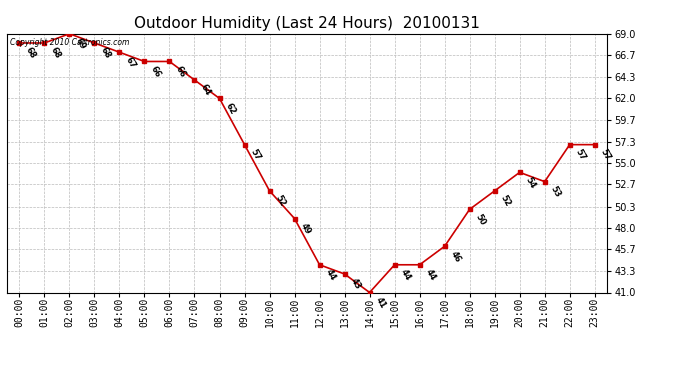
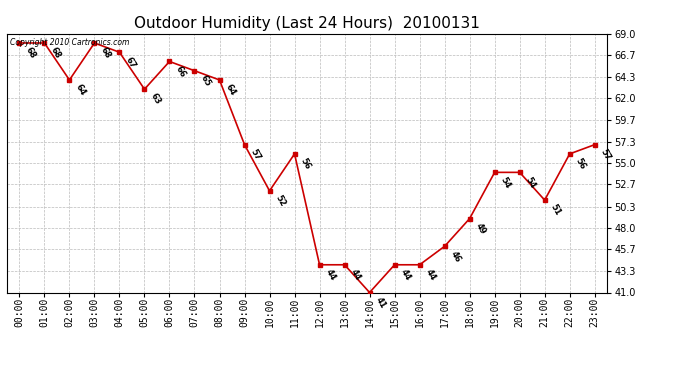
02:00: 69 -> 64
05:00: 66 -> 63
07:00: 64 -> 65
08:00: 62 -> 64
11:00: 49 -> 56
13:00: 43 -> 44
18:00: 50 -> 49
19:00: 52 -> 54
21:00: 53 -> 51
22:00: 57 -> 56
